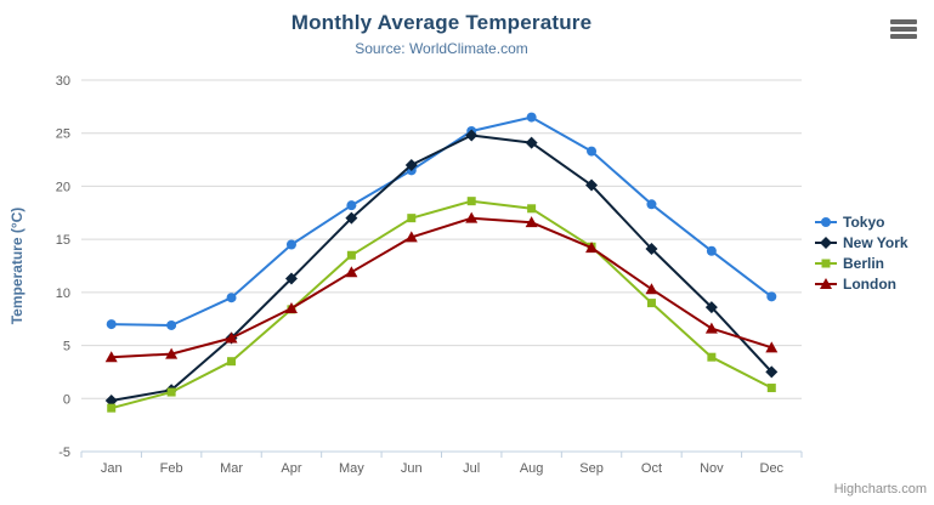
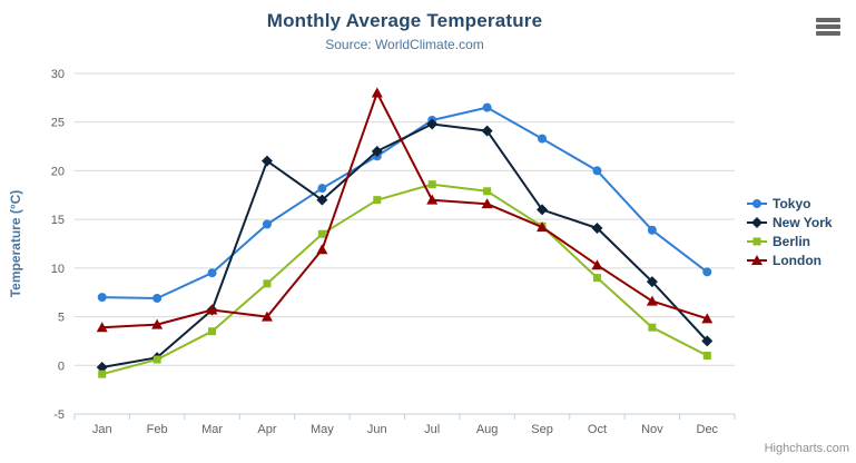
New York/Apr: 11 -> 21
London/Apr: 8 -> 5
London/Jun: 15 -> 28
New York/Sep: 20 -> 16
Tokyo/Oct: 18 -> 20
